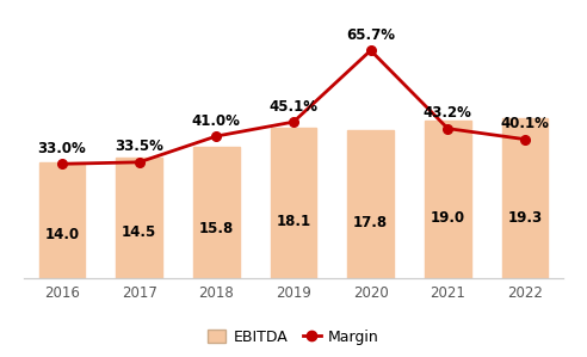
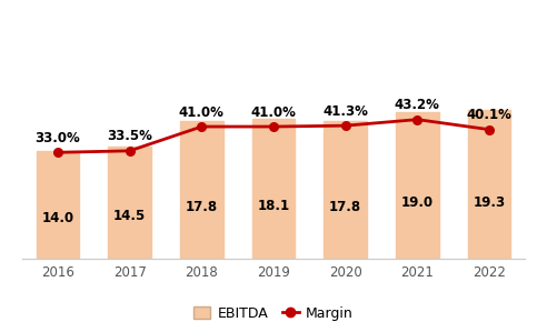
EBITDA/2018: 15.8 -> 17.8
Margin/2019: 45.1% -> 41.0%
Margin/2020: 65.7% -> 41.3%
